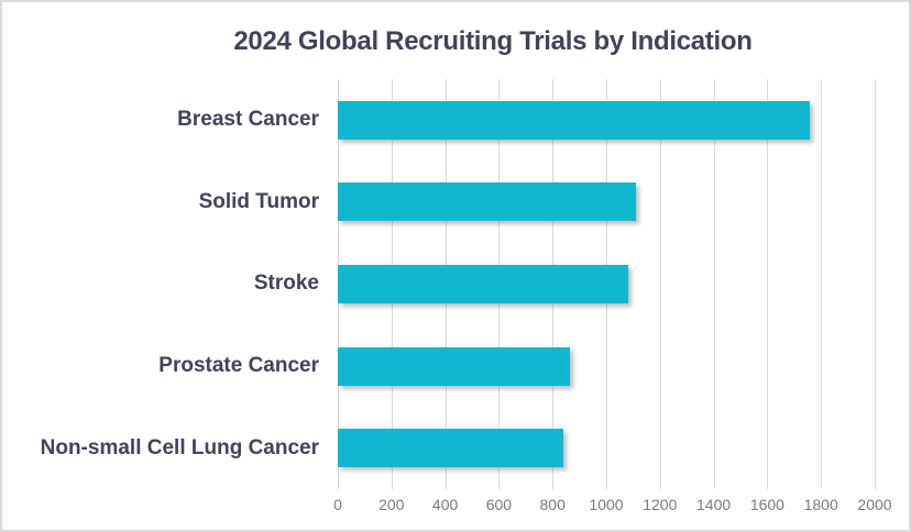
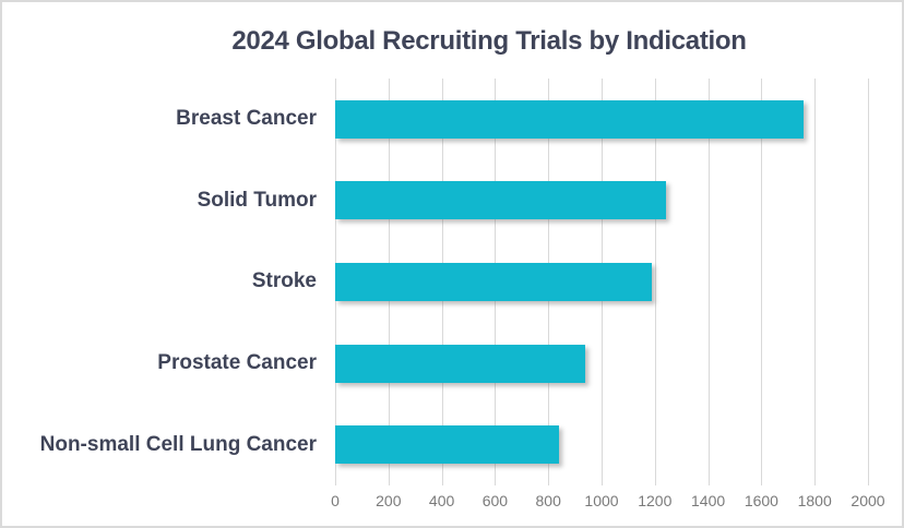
Solid Tumor: 1110 -> 1240
Stroke: 1080 -> 1190
Prostate Cancer: 860 -> 940
